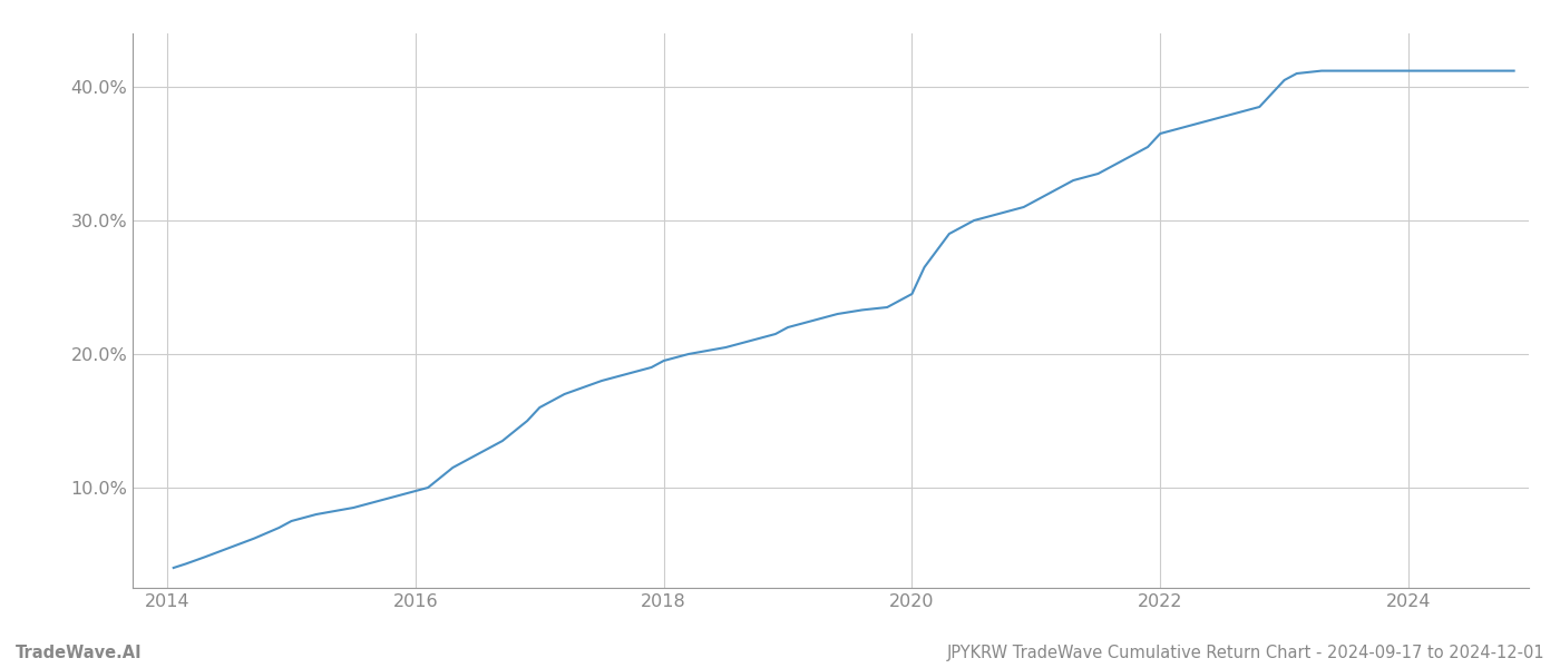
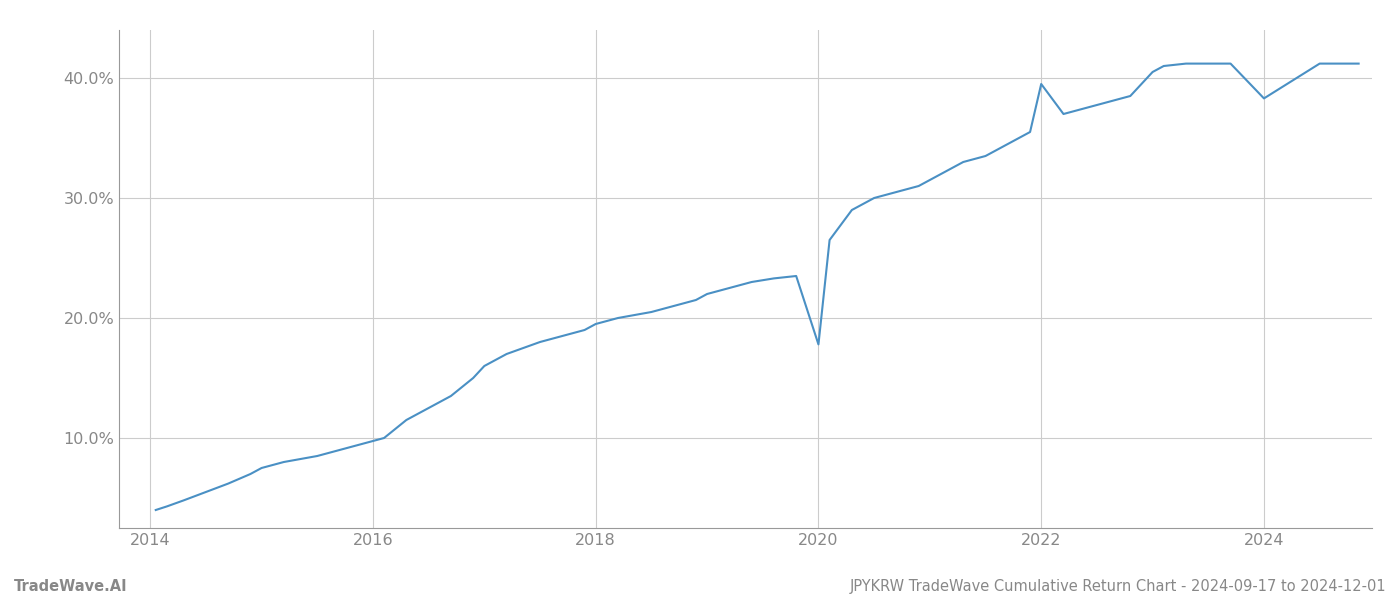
2020: 24.5% -> 17.8%
2022: 36.5% -> 39.5%
2024: 41.2% -> 38.3%
